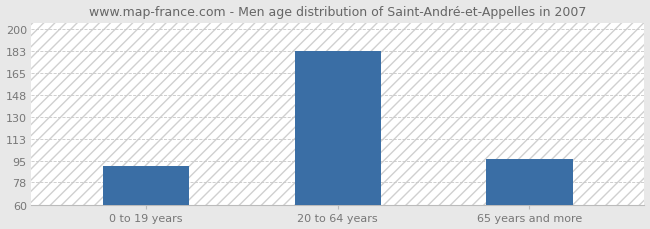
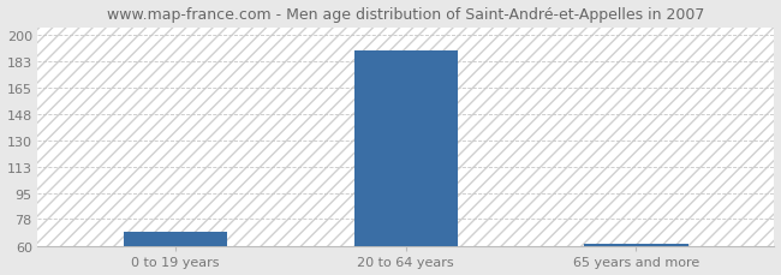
0 to 19 years: 91 -> 70
20 to 64 years: 183 -> 190
65 years and more: 97 -> 62
